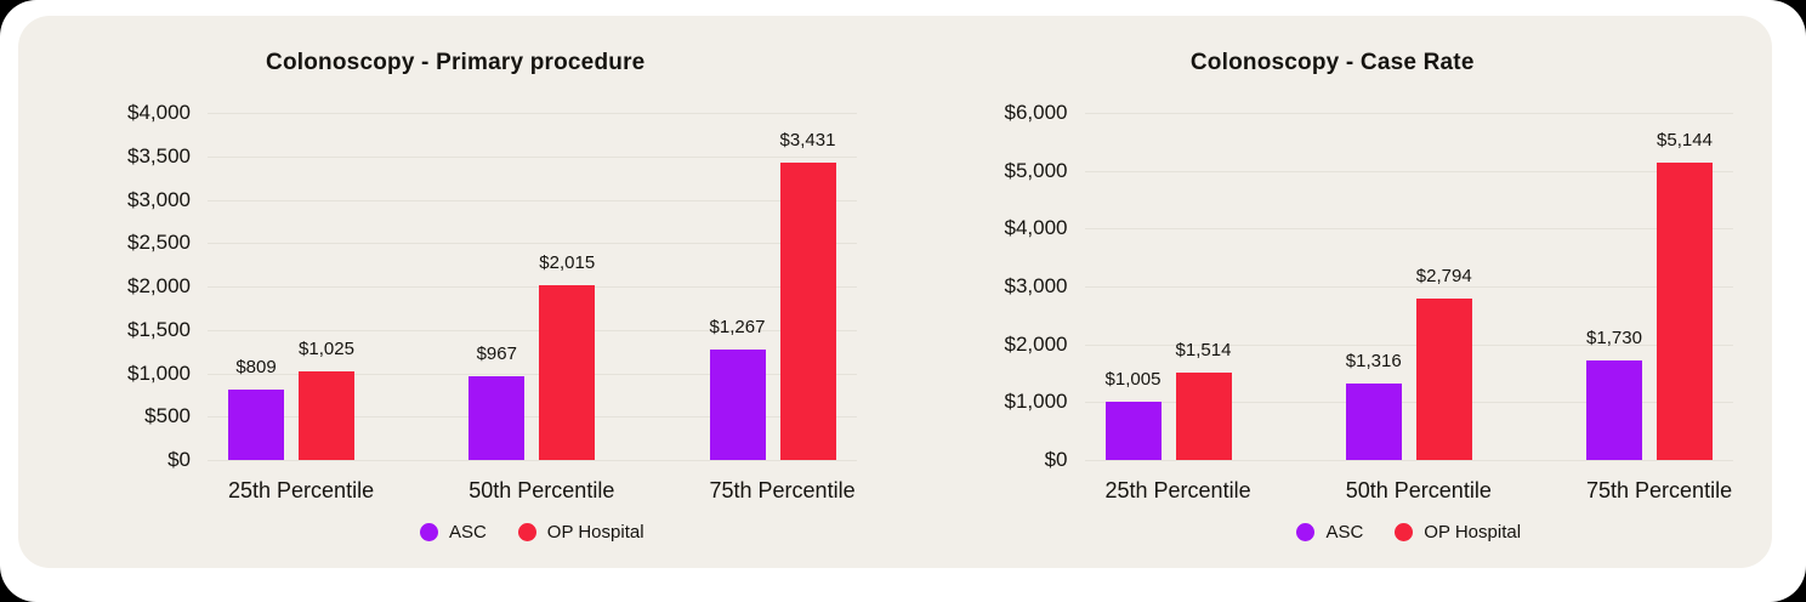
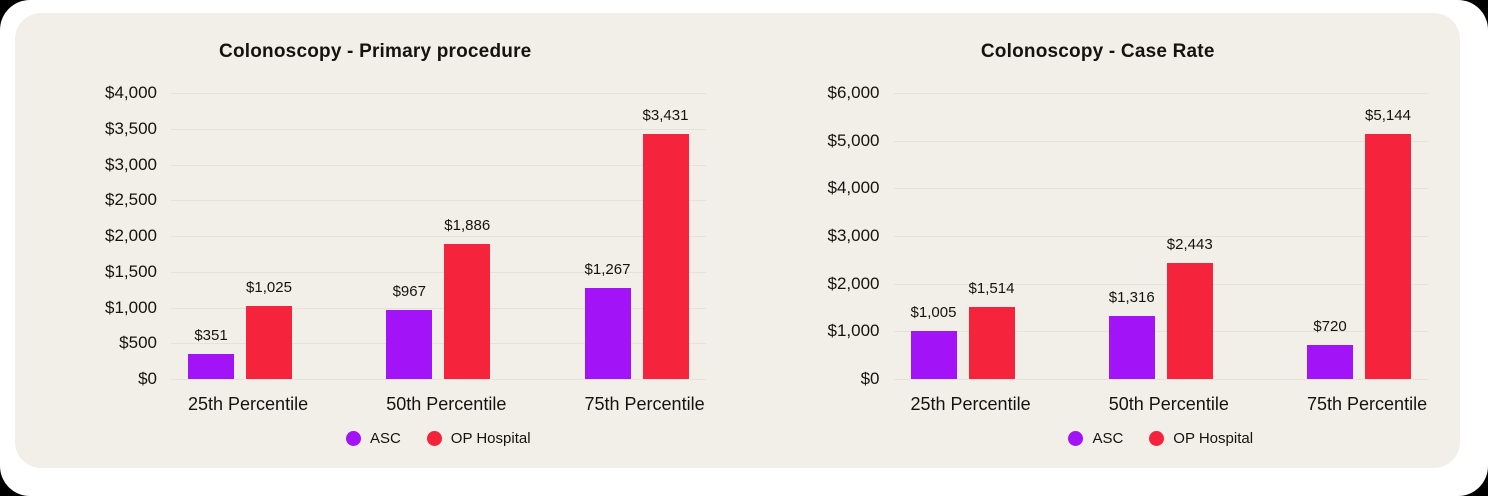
Colonoscopy - Primary procedure/ASC/25th Percentile: $809 -> $351
Colonoscopy - Primary procedure/OP Hospital/50th Percentile: $2,015 -> $1,886
Colonoscopy - Case Rate/OP Hospital/50th Percentile: $2,794 -> $2,443
Colonoscopy - Case Rate/ASC/75th Percentile: $1,730 -> $720
